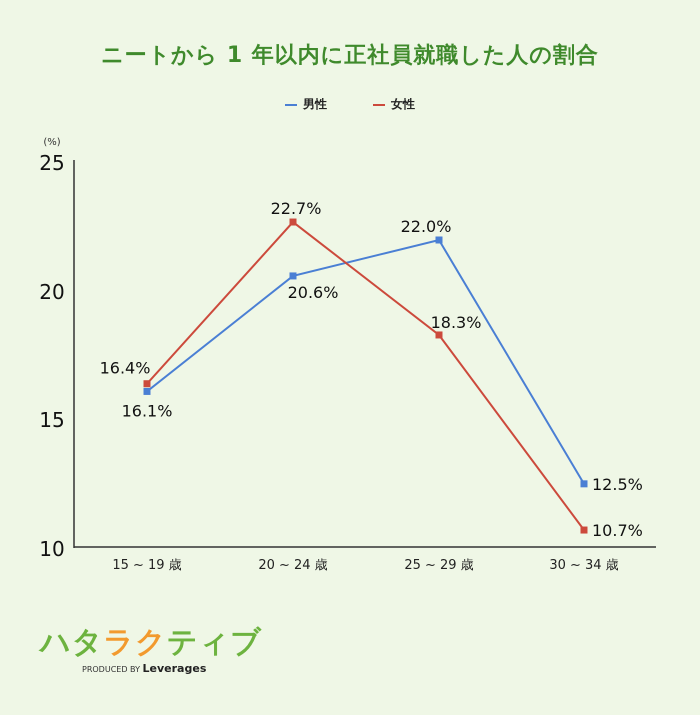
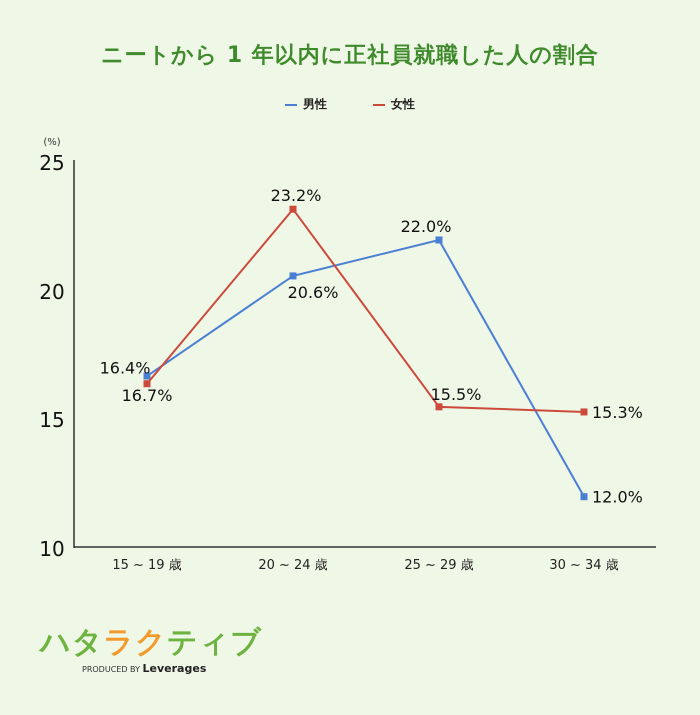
男性/15 ~ 19 歳: 16.1% -> 16.7%
女性/20 ~ 24 歳: 22.7% -> 23.2%
女性/25 ~ 29 歳: 18.3% -> 15.5%
男性/30 ~ 34 歳: 12.5% -> 12.0%
女性/30 ~ 34 歳: 10.7% -> 15.3%
